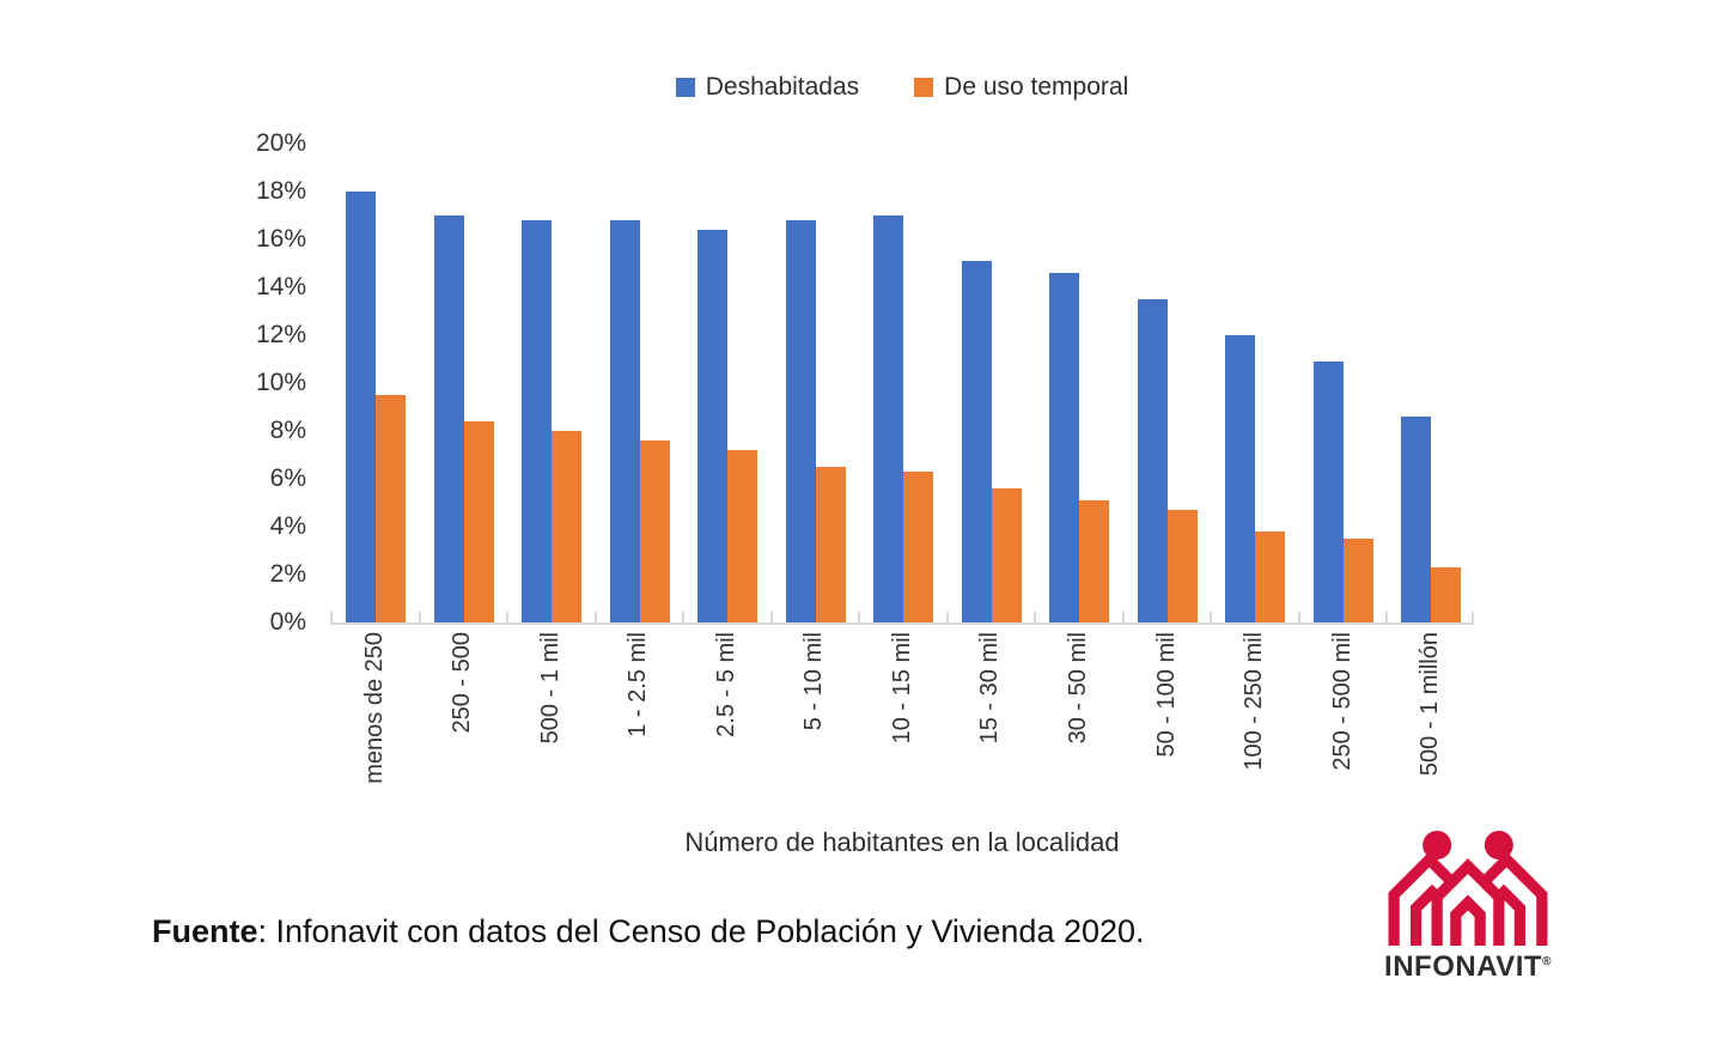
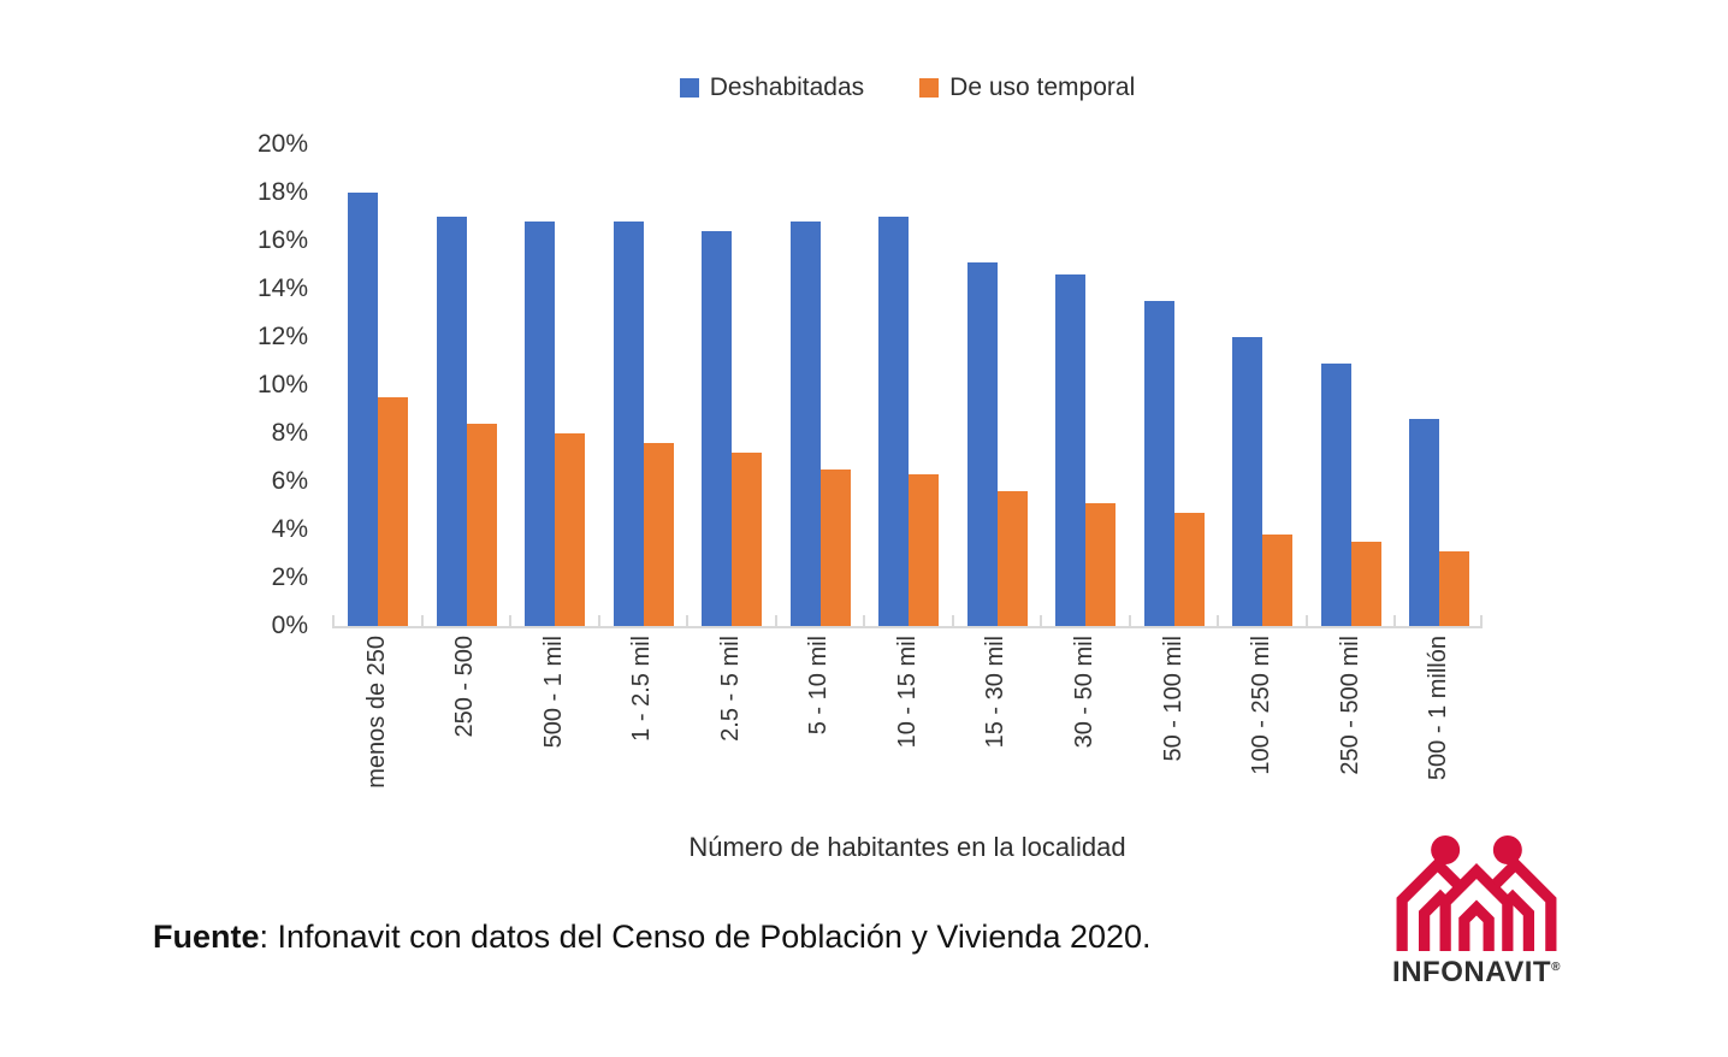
De uso temporal/500 - 1 millón: 2.3% -> 3.1%
